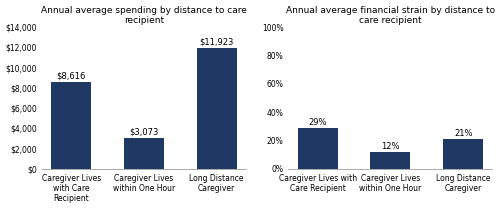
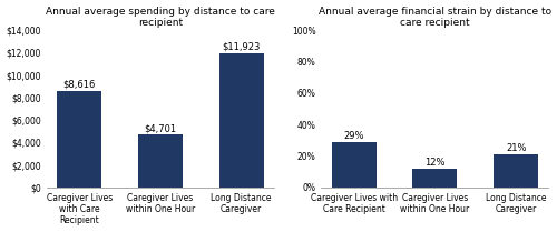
Annual average spending by distance to care recipient/Caregiver Lives within One Hour: $3,073 -> $4,701
